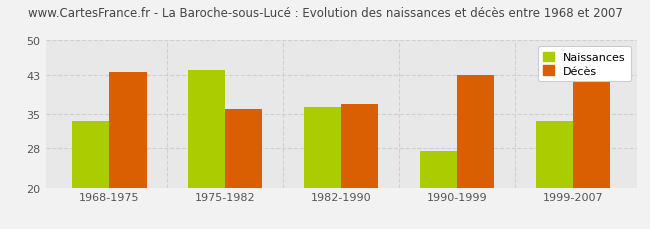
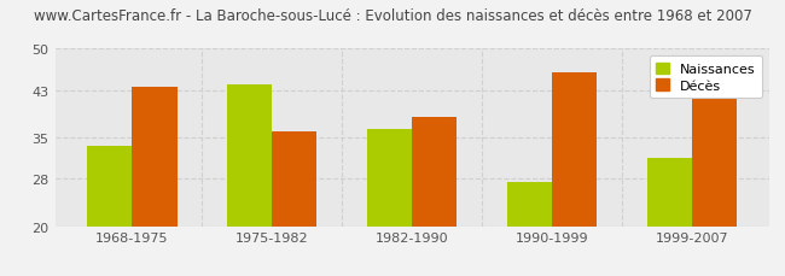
Décès/1982-1990: 37.0 -> 38.5
Décès/1990-1999: 43.0 -> 46.0
Naissances/1999-2007: 33.5 -> 31.5
